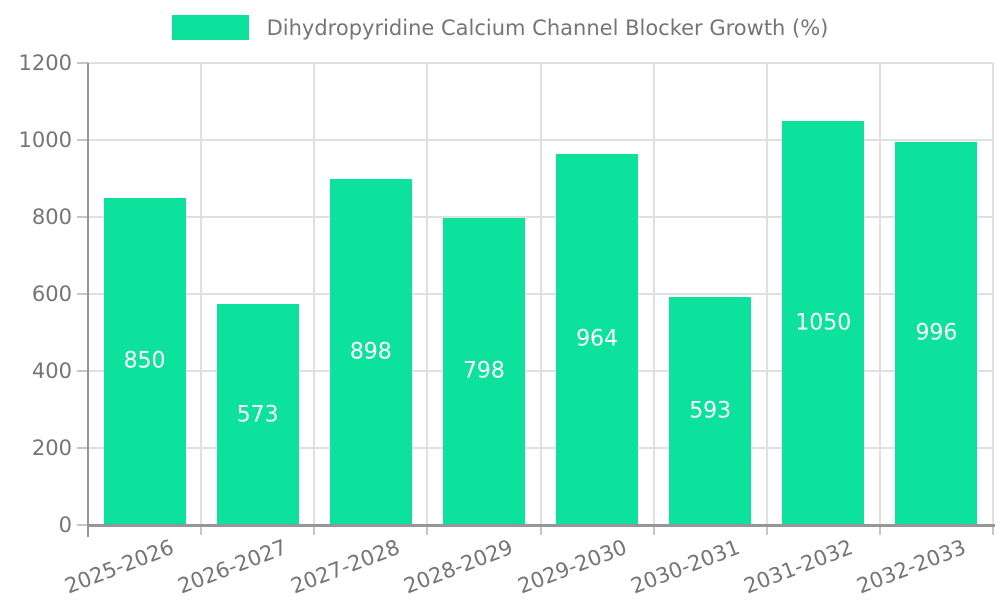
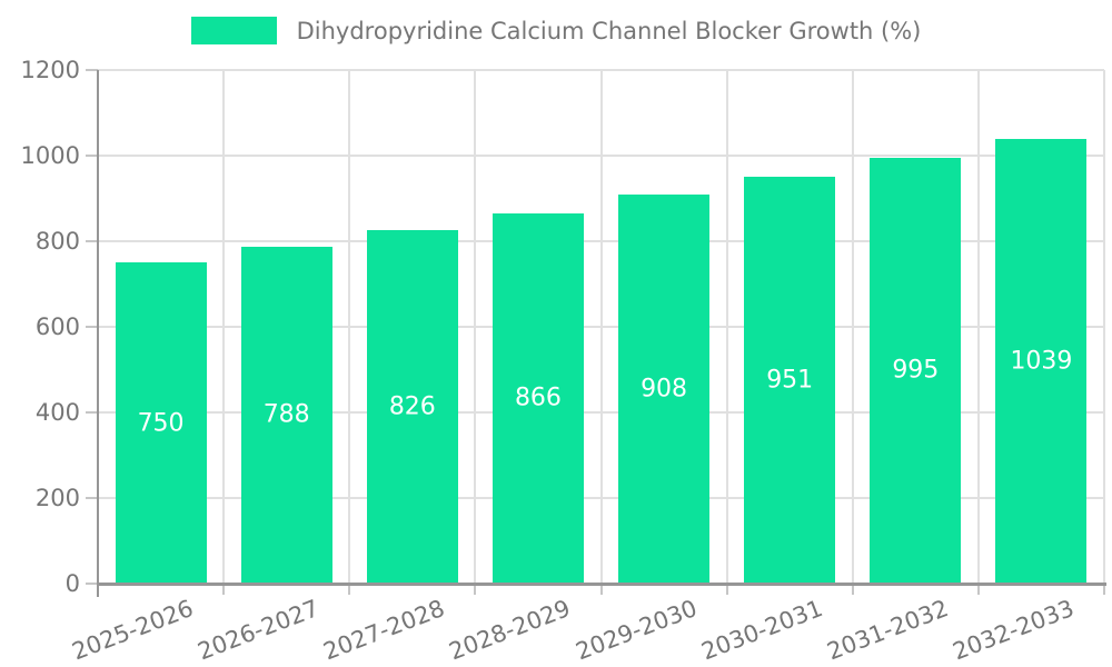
2025-2026: 850 -> 750
2026-2027: 573 -> 788
2027-2028: 898 -> 826
2028-2029: 798 -> 866
2029-2030: 964 -> 908
2030-2031: 593 -> 951
2031-2032: 1050 -> 995
2032-2033: 996 -> 1039
